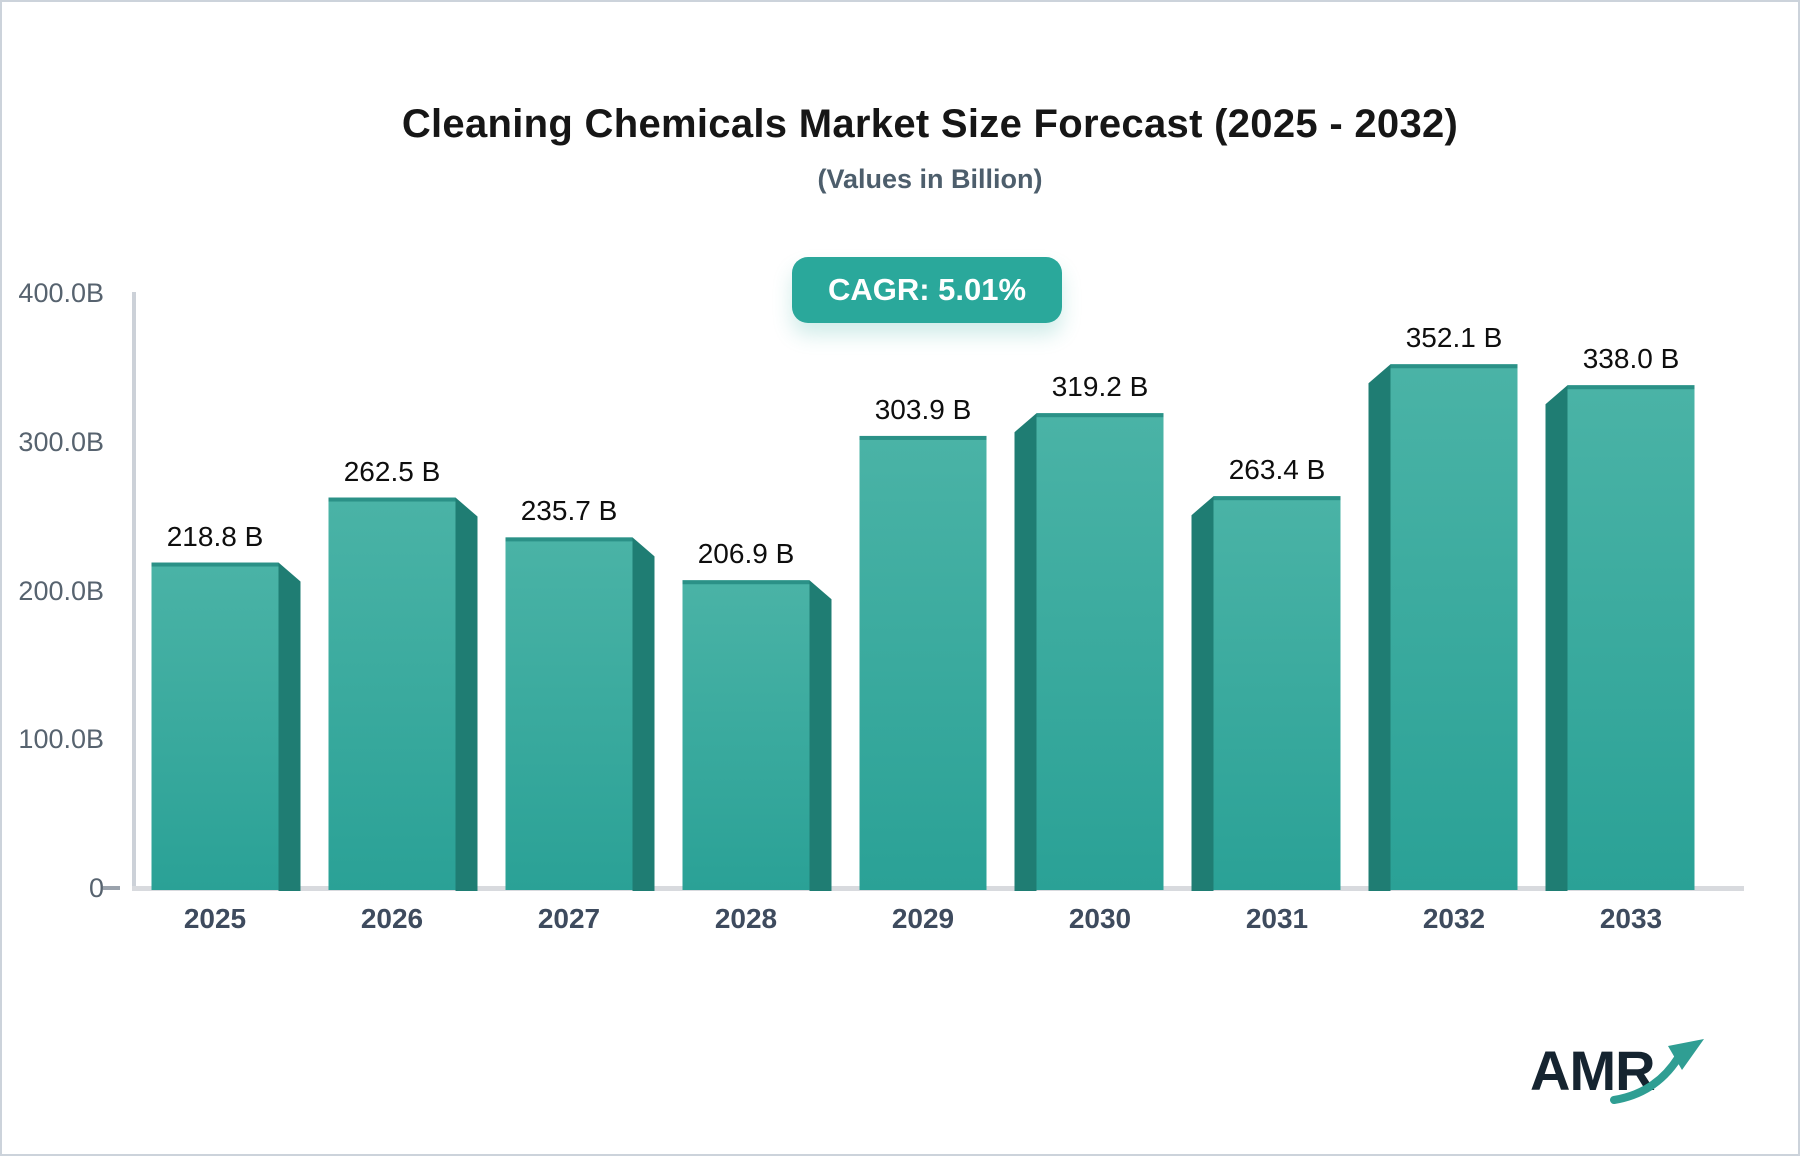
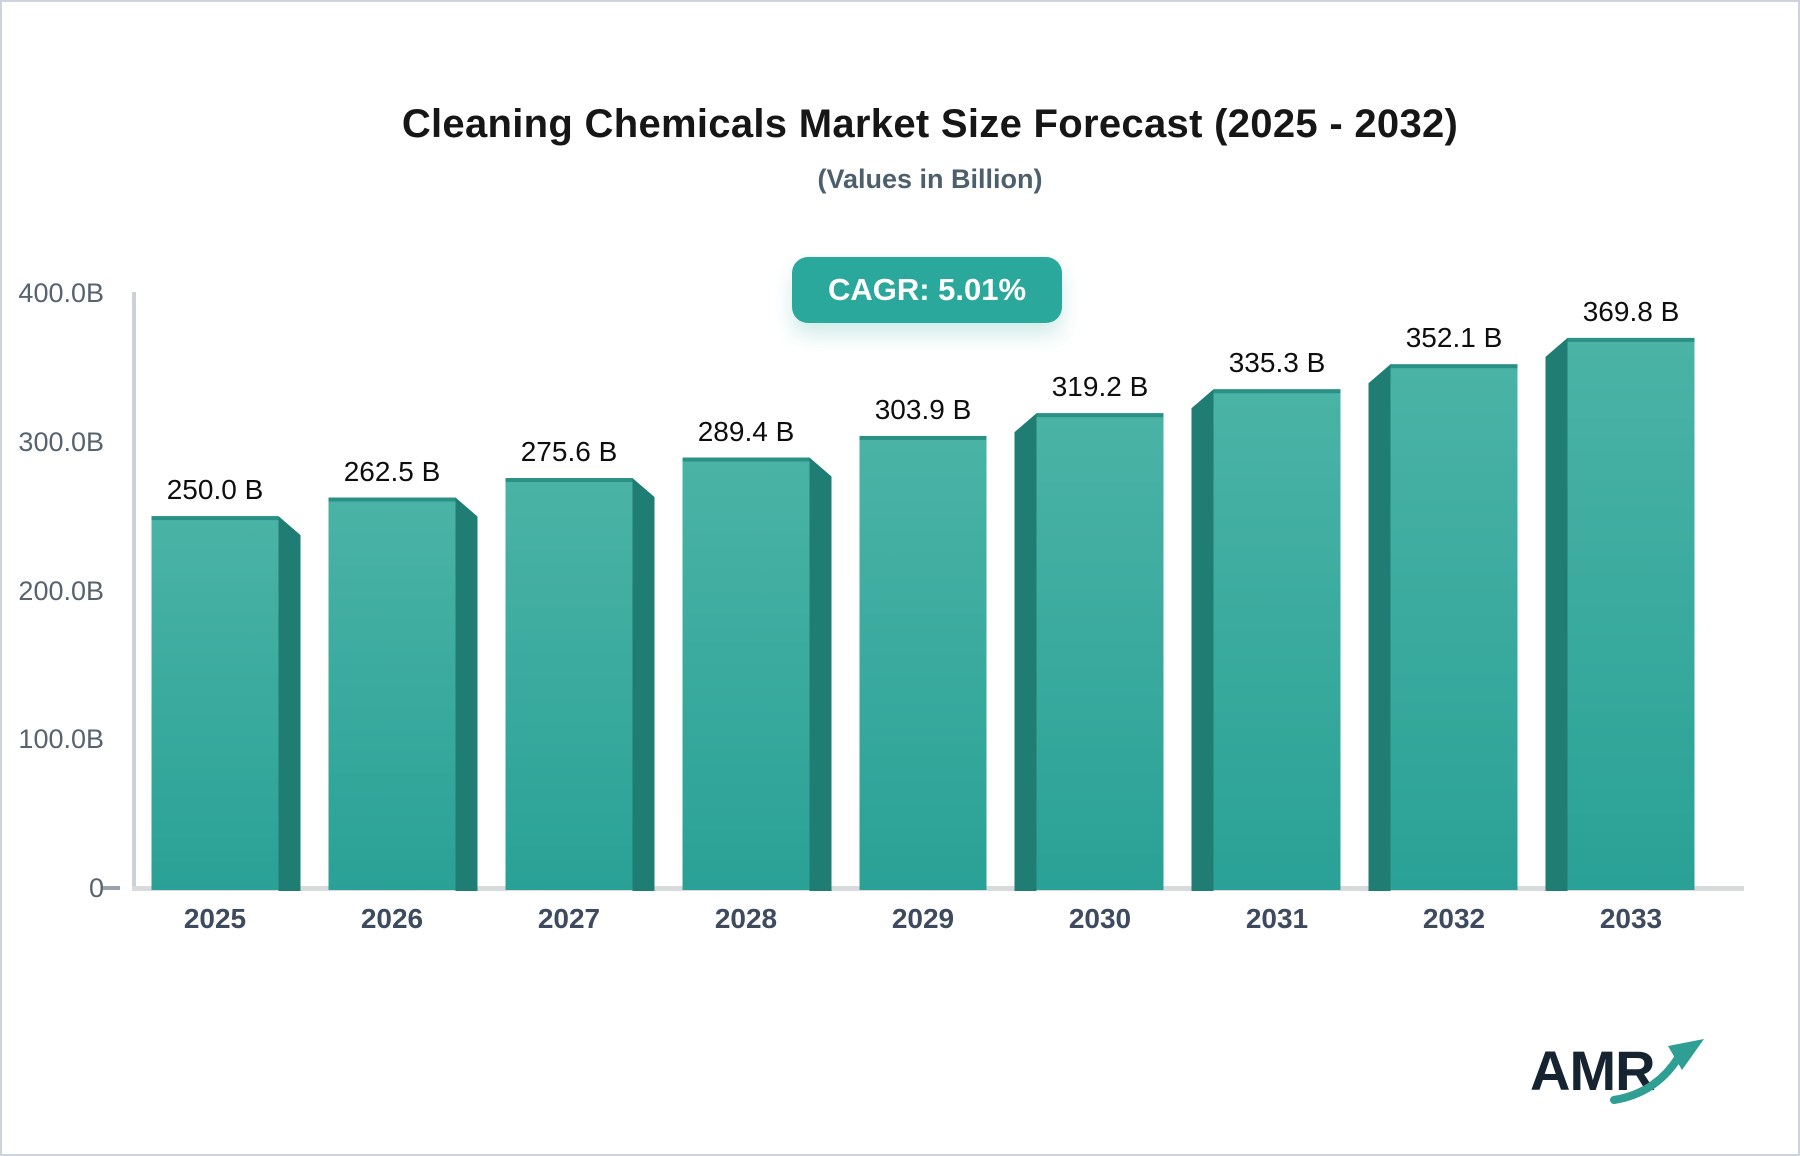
2025: 218.8 -> 250.0
2027: 235.7 -> 275.6
2028: 206.9 -> 289.4
2031: 263.4 -> 335.3
2033: 338.0 -> 369.8
